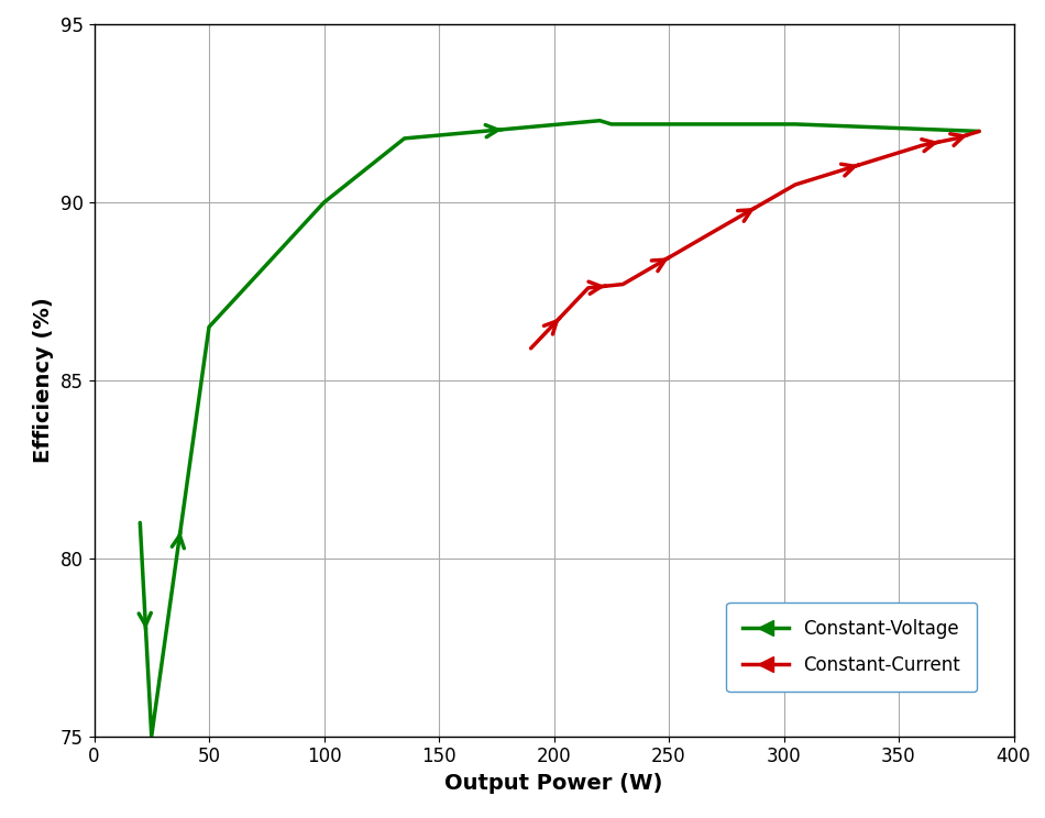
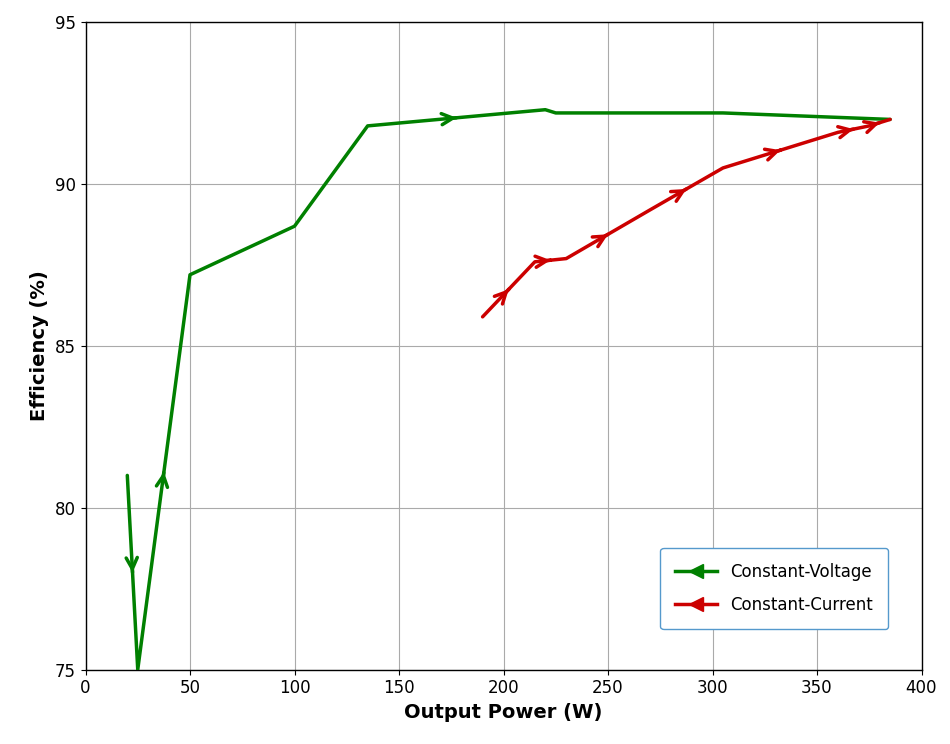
Constant-Voltage/50: 86.5 -> 87.2
Constant-Voltage/100: 90.0 -> 88.7
